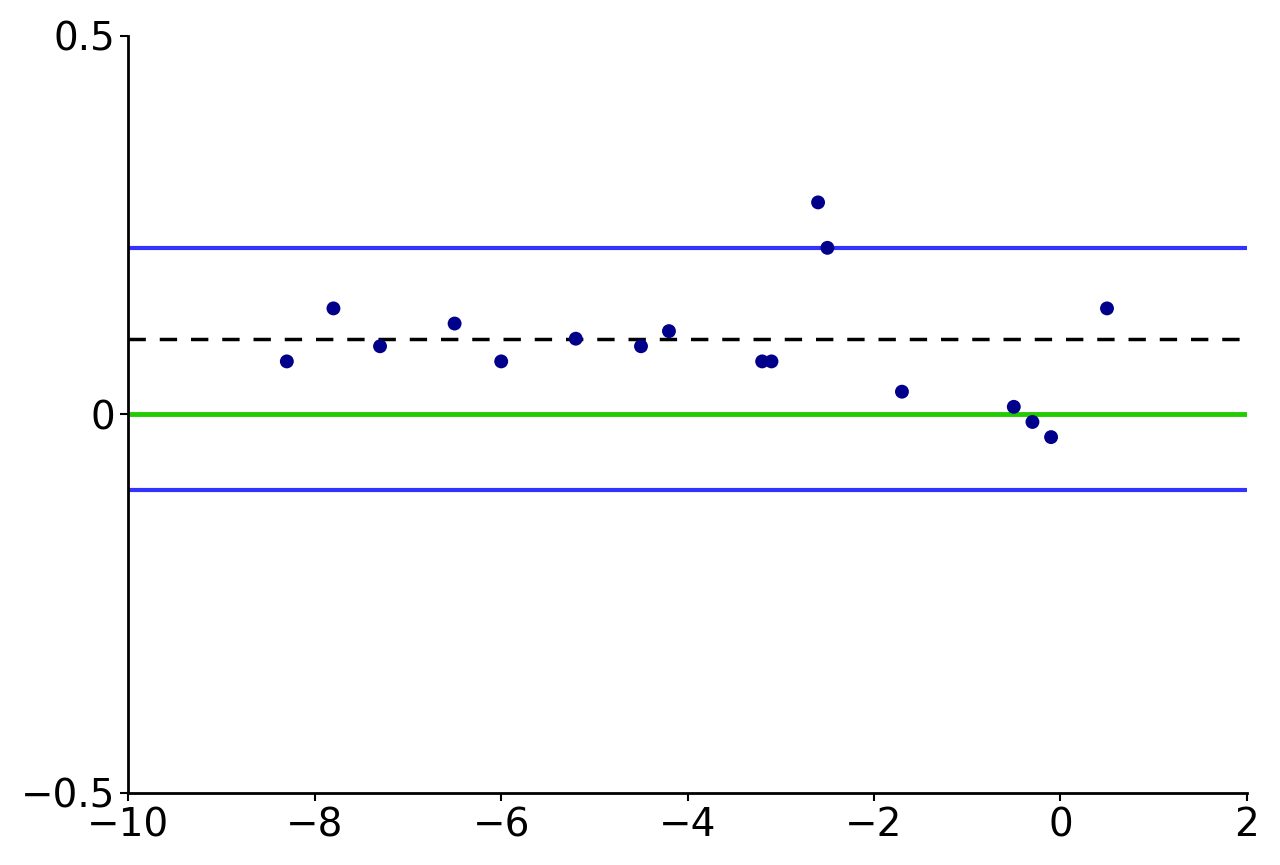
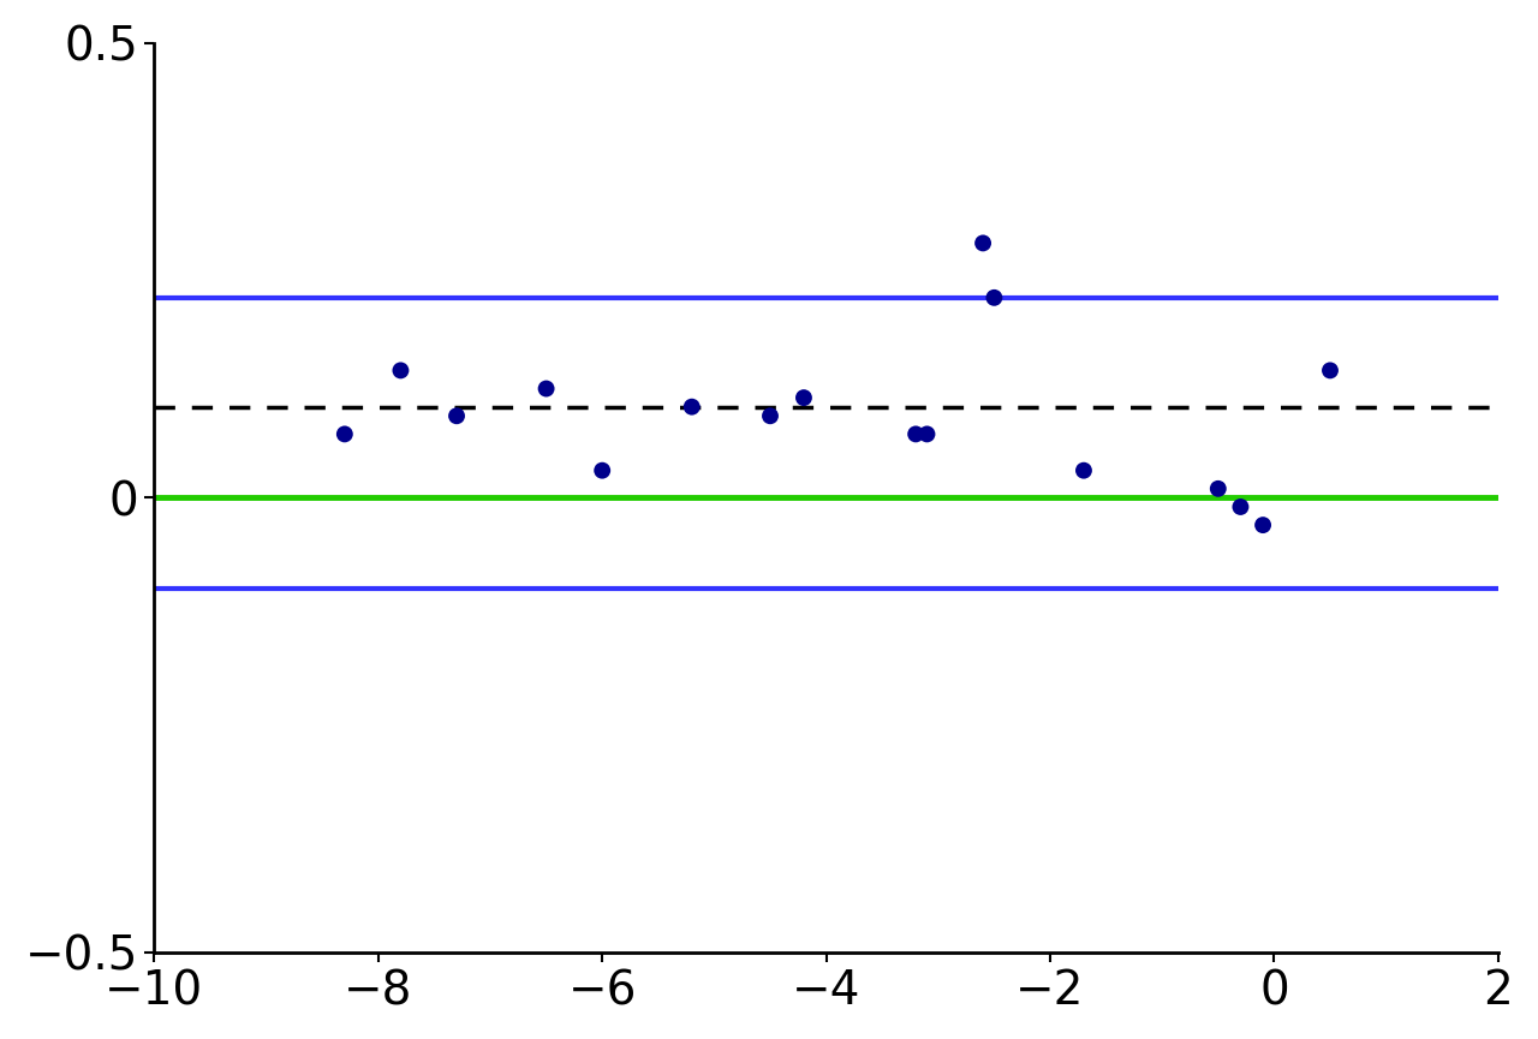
−6: 0.07 -> 0.03
